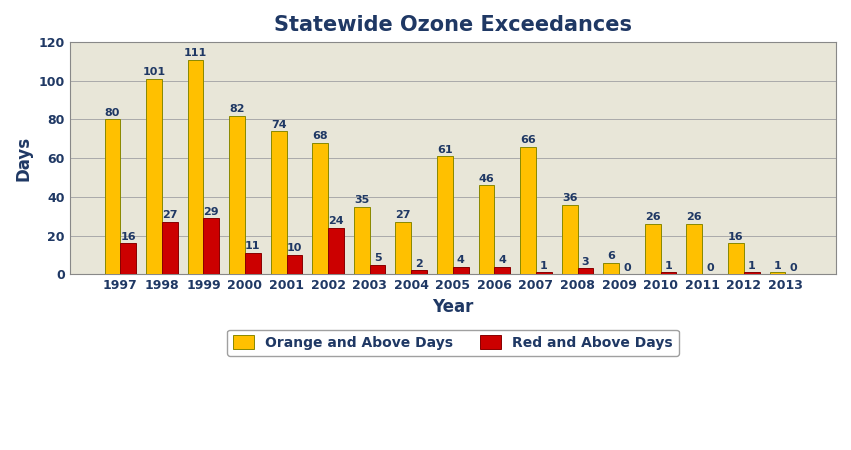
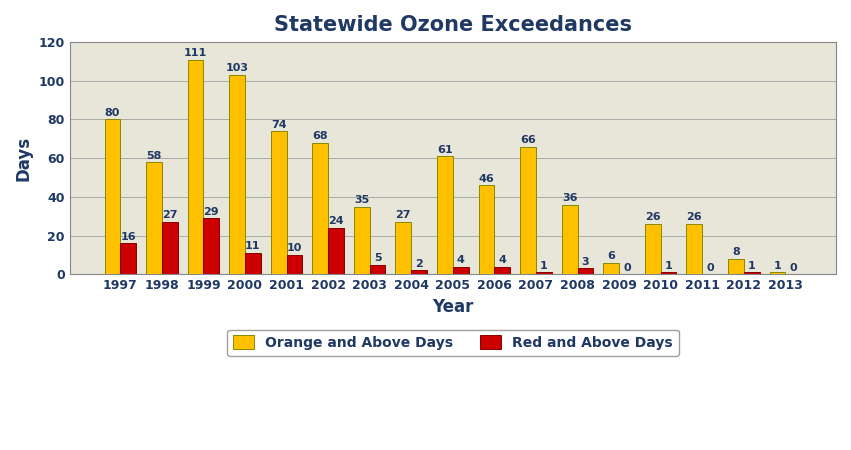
Orange and Above Days/1998: 101 -> 58
Orange and Above Days/2000: 82 -> 103
Orange and Above Days/2012: 16 -> 8
